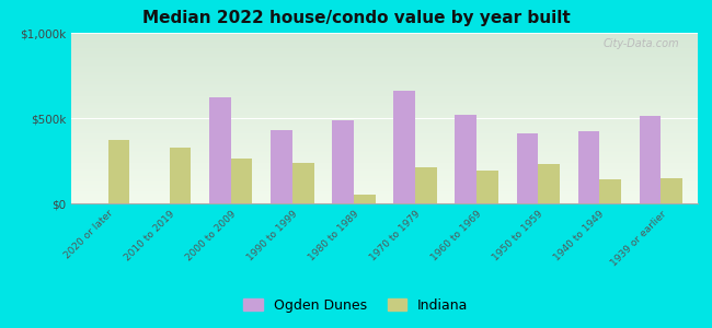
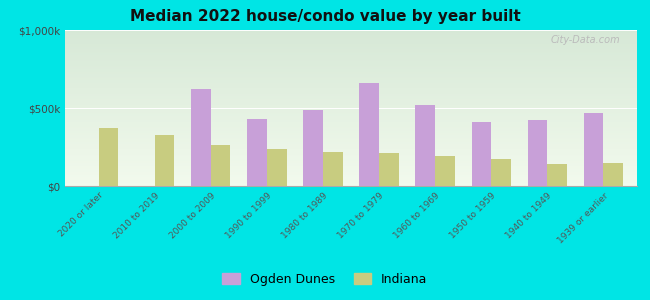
Indiana/1980 to 1989: $50k -> $220k
Indiana/1950 to 1959: $230k -> $170k
Ogden Dunes/1939 or earlier: $510k -> $470k
